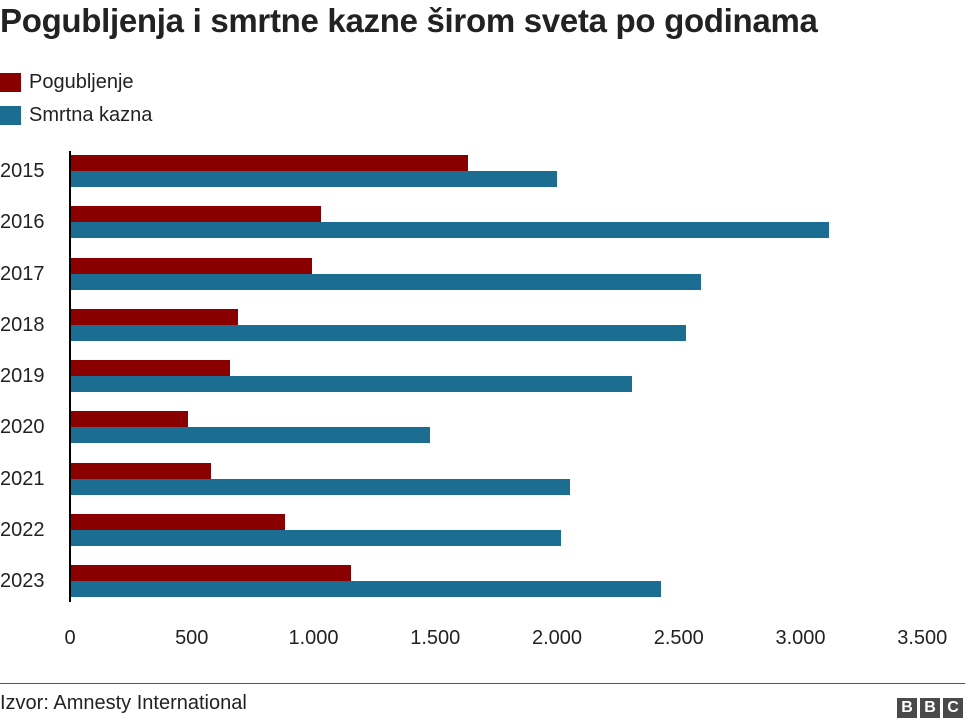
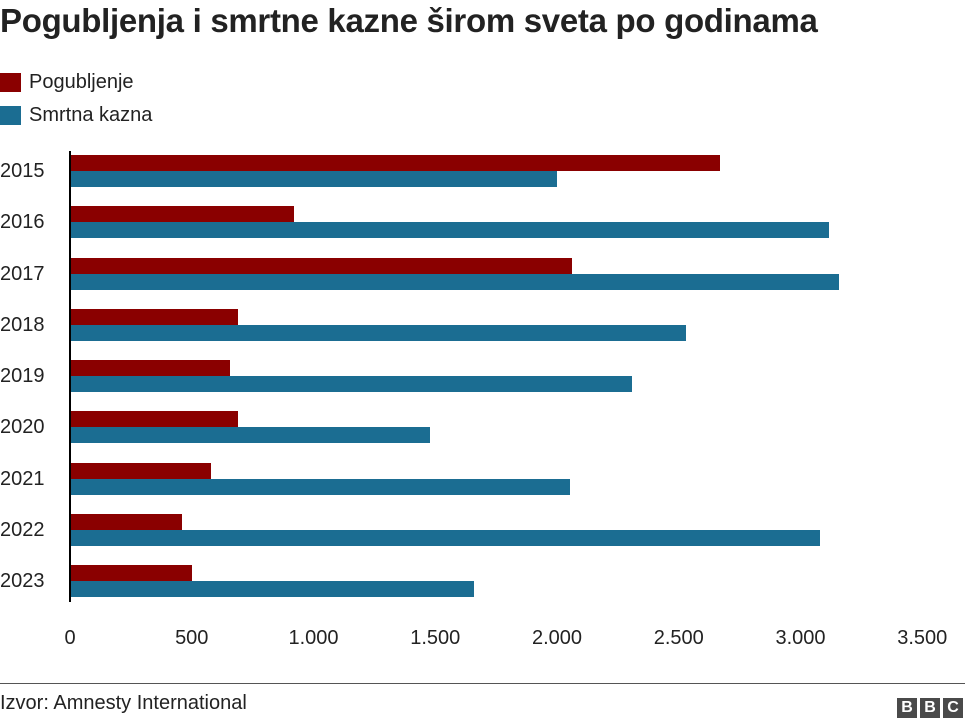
Pogubljenje/2015: 1630 -> 2670
Pogubljenje/2016: 1030 -> 920
Pogubljenje/2017: 990 -> 2060
Smrtna kazna/2017: 2590 -> 3160
Pogubljenje/2020: 480 -> 690
Pogubljenje/2022: 880 -> 460
Smrtna kazna/2022: 2020 -> 3080
Pogubljenje/2023: 1150 -> 500
Smrtna kazna/2023: 2430 -> 1660
